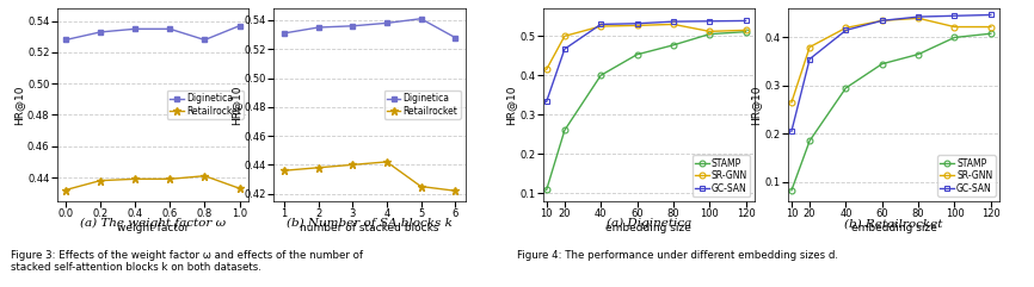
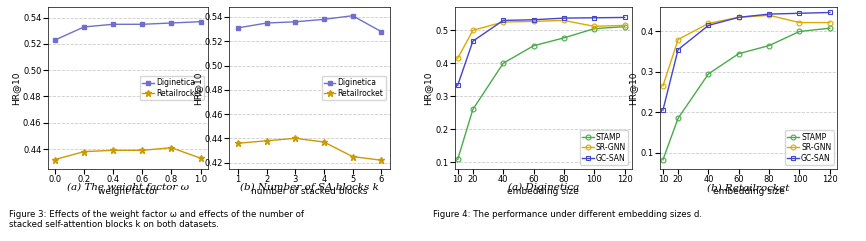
Diginetica/0.0: 0.528 -> 0.523
Diginetica/0.8: 0.528 -> 0.536
Retailrocket/4: 0.442 -> 0.437
